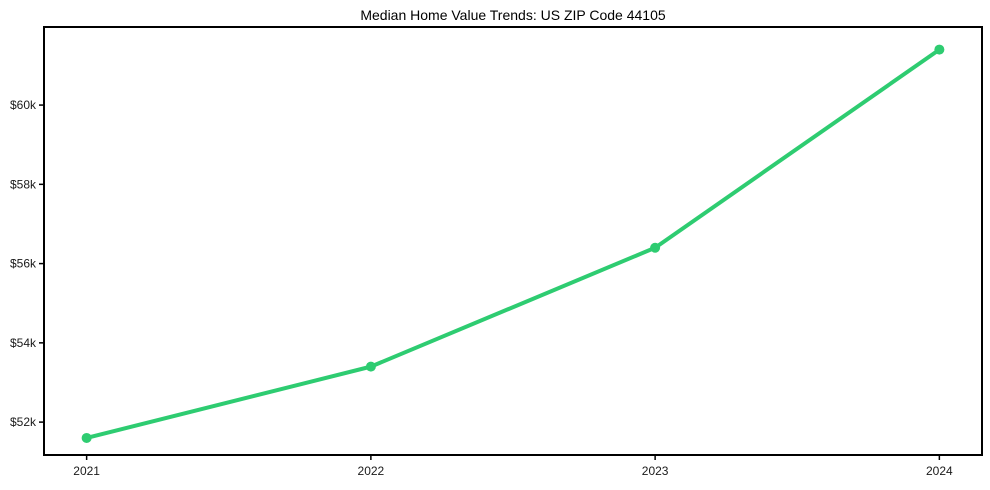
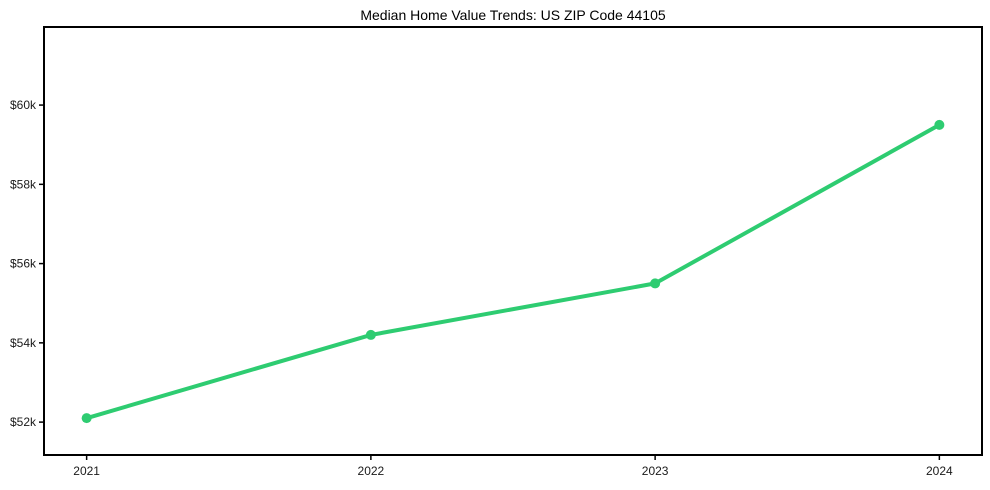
2021: $51.6k -> $52.1k
2022: $53.4k -> $54.2k
2023: $56.4k -> $55.5k
2024: $61.4k -> $59.5k
